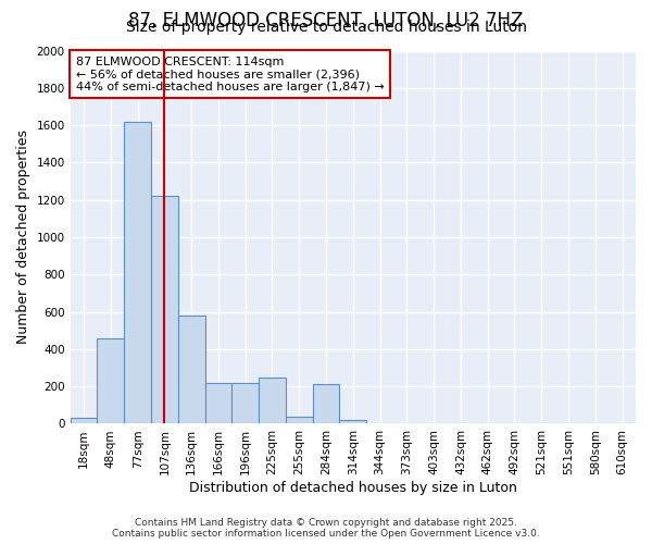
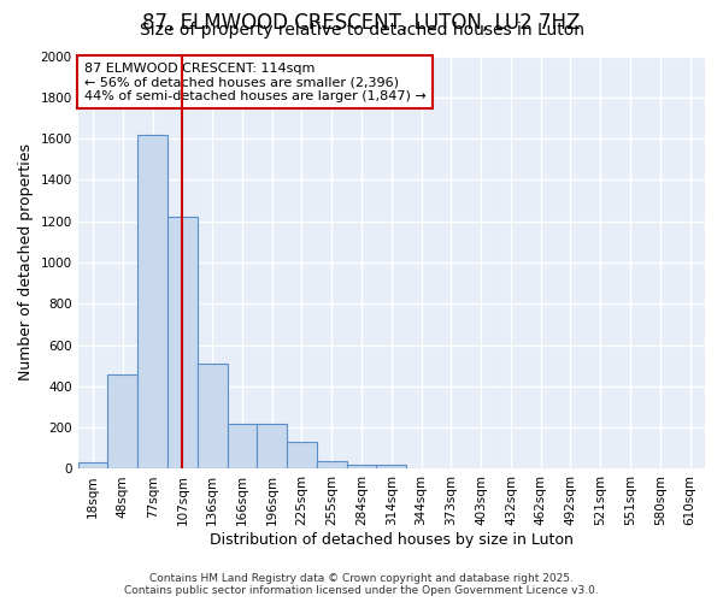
136sqm: 580 -> 510
225sqm: 250 -> 130
284sqm: 210 -> 20
